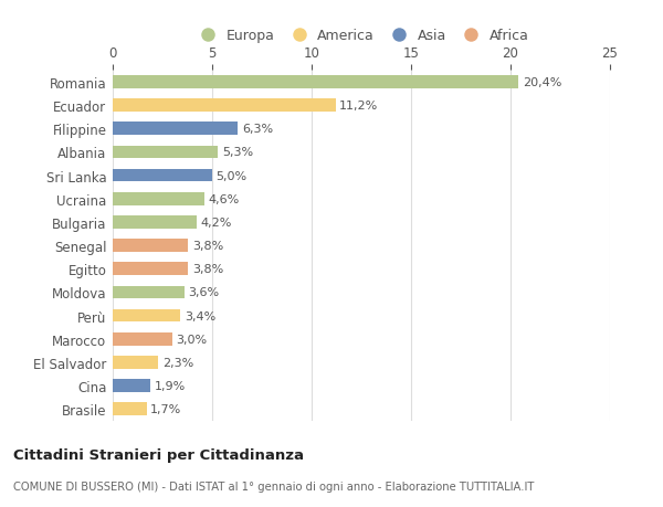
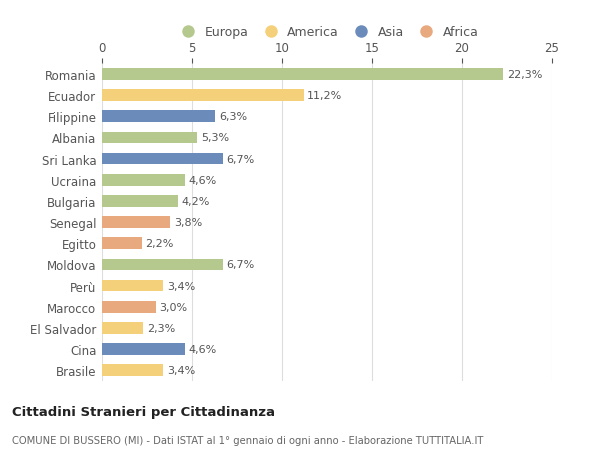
Romania: 20,4% -> 22,3%
Sri Lanka: 5,0% -> 6,7%
Egitto: 3,8% -> 2,2%
Moldova: 3,6% -> 6,7%
Cina: 1,9% -> 4,6%
Brasile: 1,7% -> 3,4%
